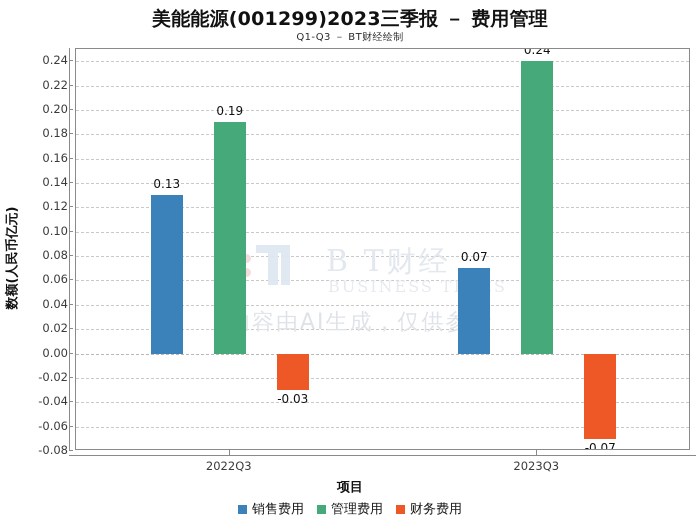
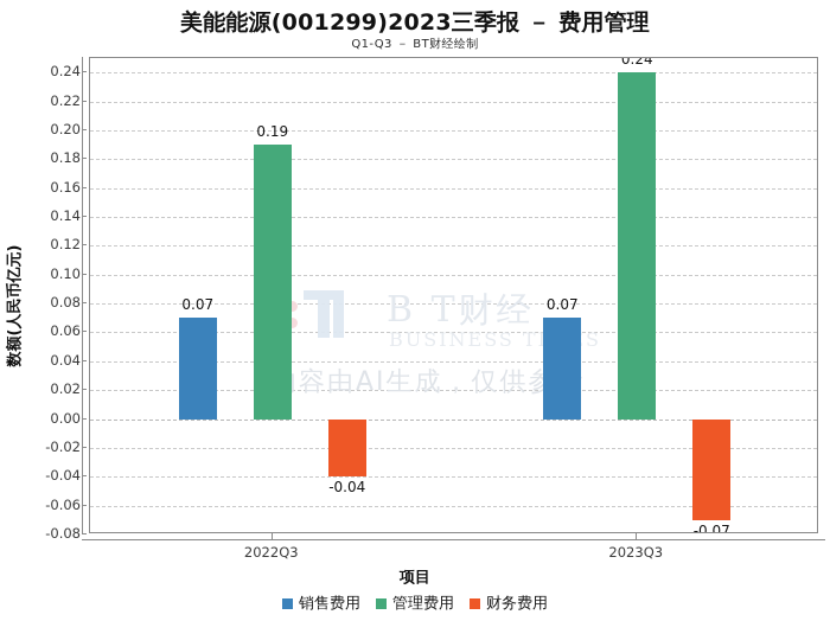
销售费用/2022Q3: 0.13 -> 0.07
财务费用/2022Q3: -0.03 -> -0.04
